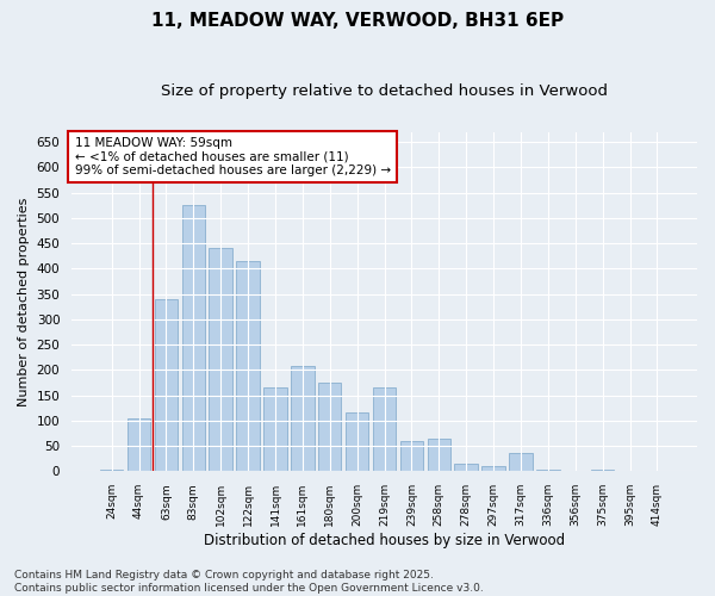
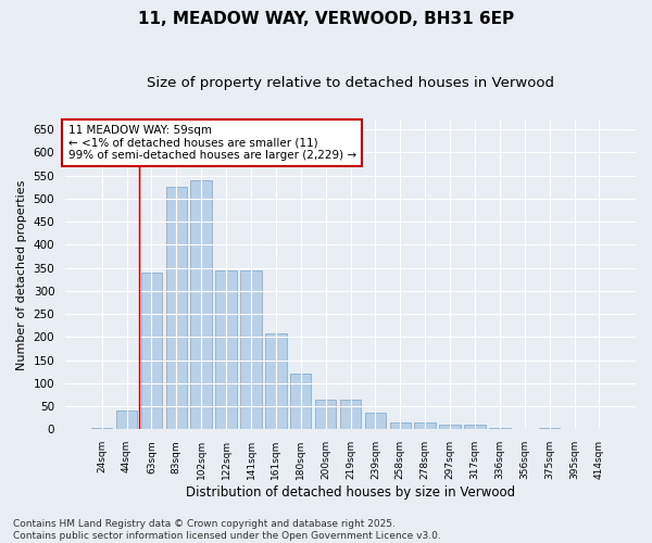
44sqm: 105 -> 40
102sqm: 440 -> 540
122sqm: 415 -> 345
141sqm: 165 -> 345
180sqm: 175 -> 120
200sqm: 115 -> 65
219sqm: 165 -> 65
239sqm: 60 -> 35
258sqm: 65 -> 15
317sqm: 35 -> 10
